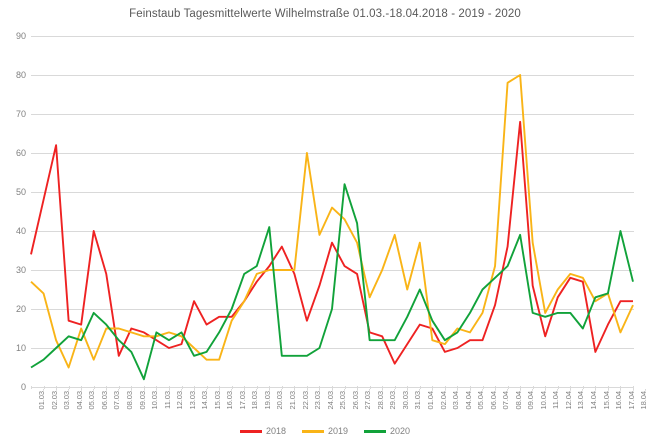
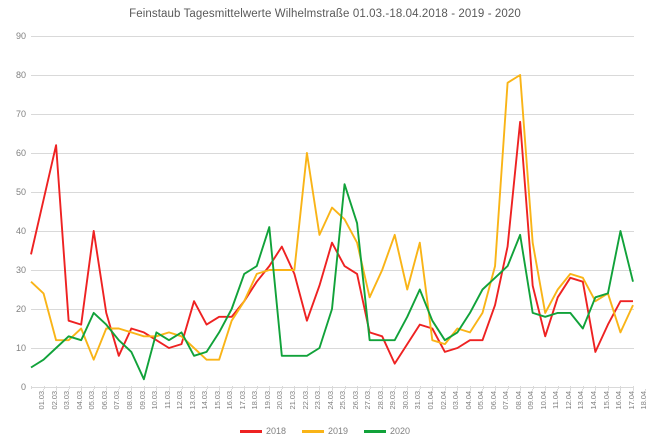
2019/04.03.: 5 -> 12
2018/07.03.: 29 -> 19
